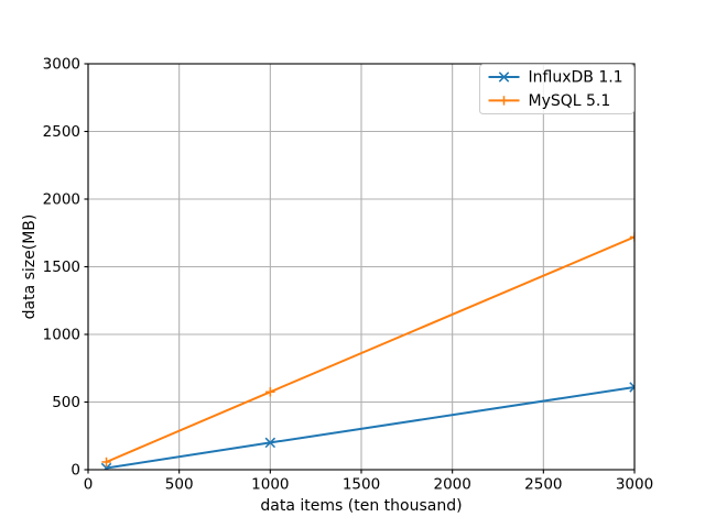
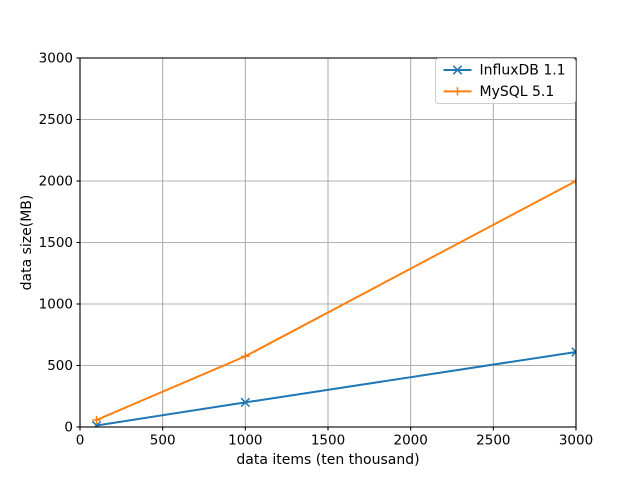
MySQL 5.1/3000: 1720 -> 2000
